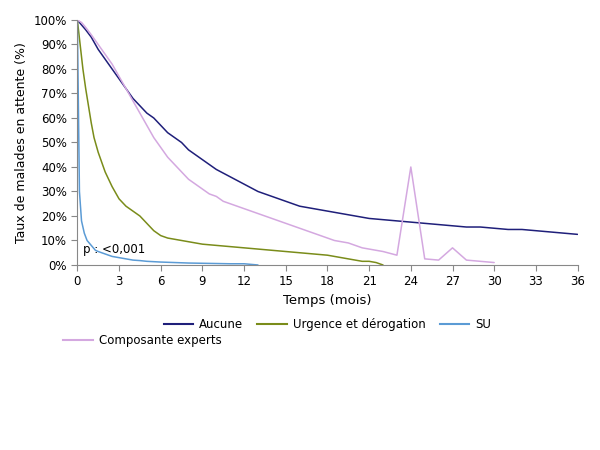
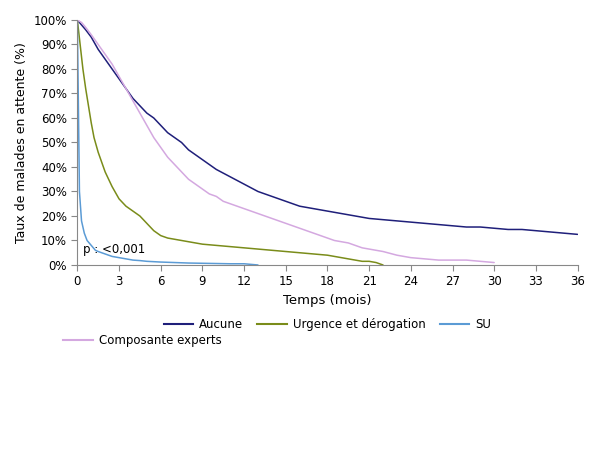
Composante experts/24: 40.0% -> 3.0%
Composante experts/27: 7.0% -> 2.0%
